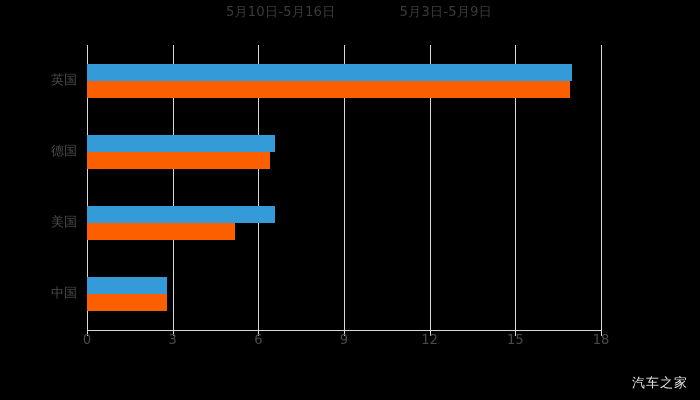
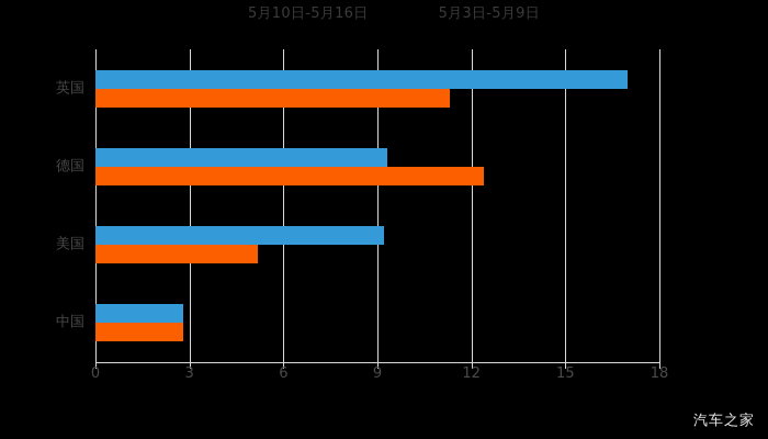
5月3日-5月9日/英国: 16.9 -> 11.3
5月10日-5月16日/德国: 6.6 -> 9.3
5月3日-5月9日/德国: 6.4 -> 12.4
5月10日-5月16日/美国: 6.6 -> 9.2
